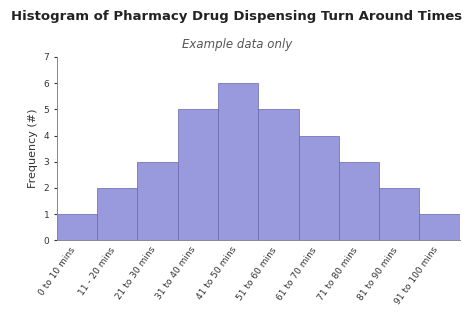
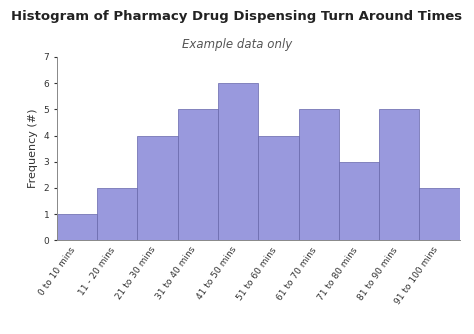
21 to 30 mins: 3 -> 4
51 to 60 mins: 5 -> 4
61 to 70 mins: 4 -> 5
81 to 90 mins: 2 -> 5
91 to 100 mins: 1 -> 2
